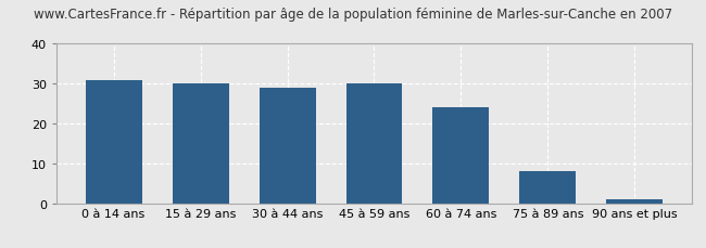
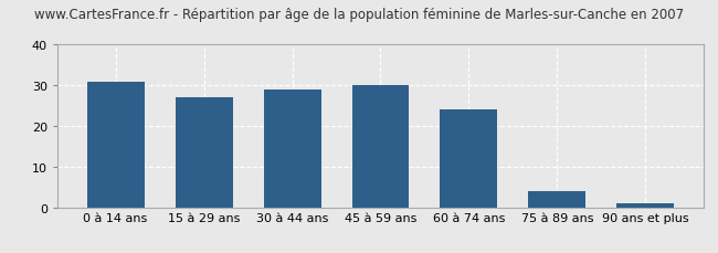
15 à 29 ans: 30 -> 27
75 à 89 ans: 8 -> 4
